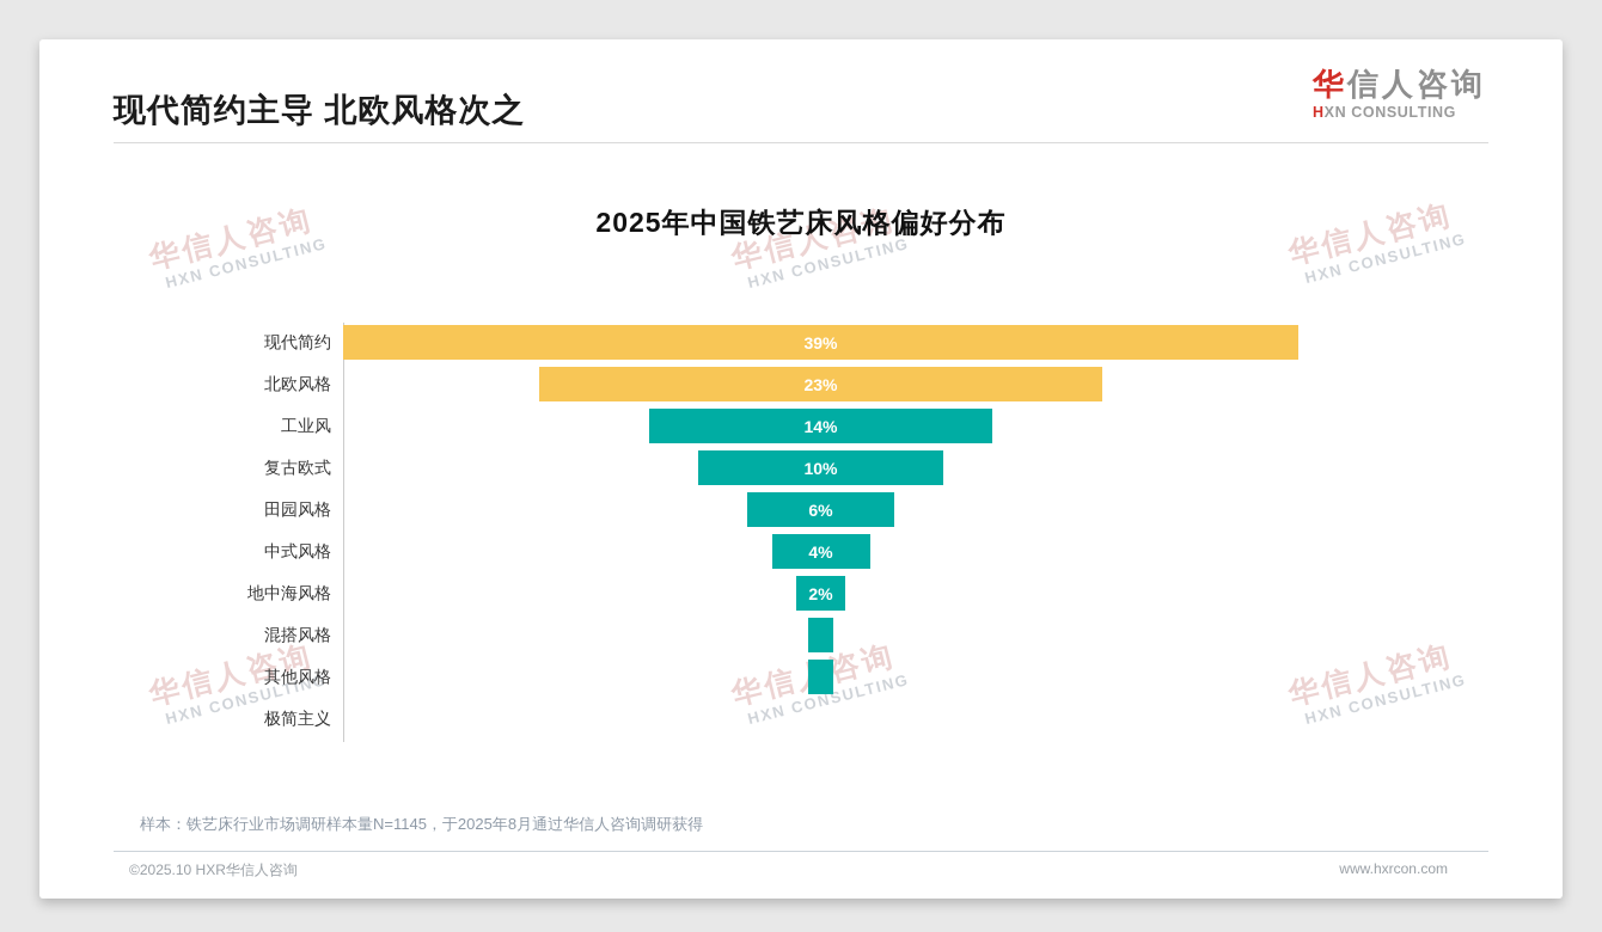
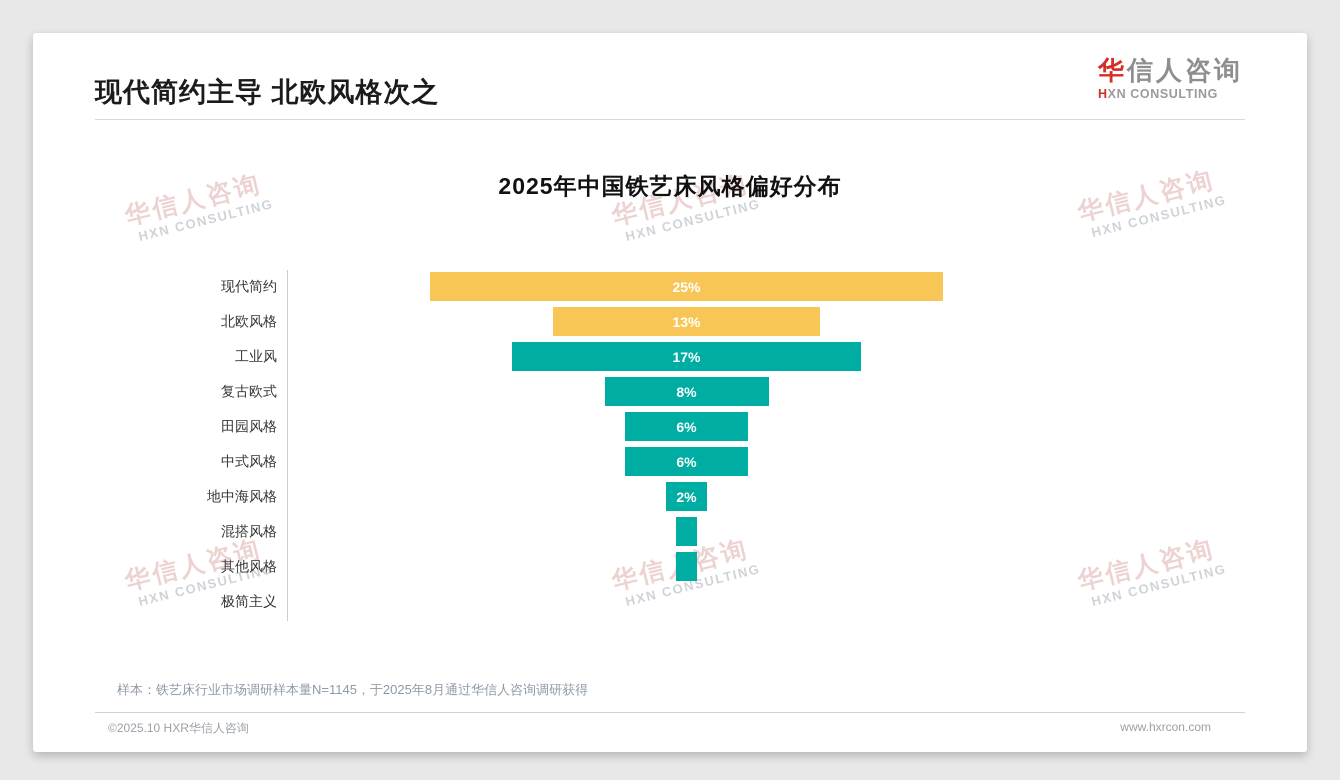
现代简约: 39% -> 25%
北欧风格: 23% -> 13%
工业风: 14% -> 17%
复古欧式: 10% -> 8%
中式风格: 4% -> 6%
